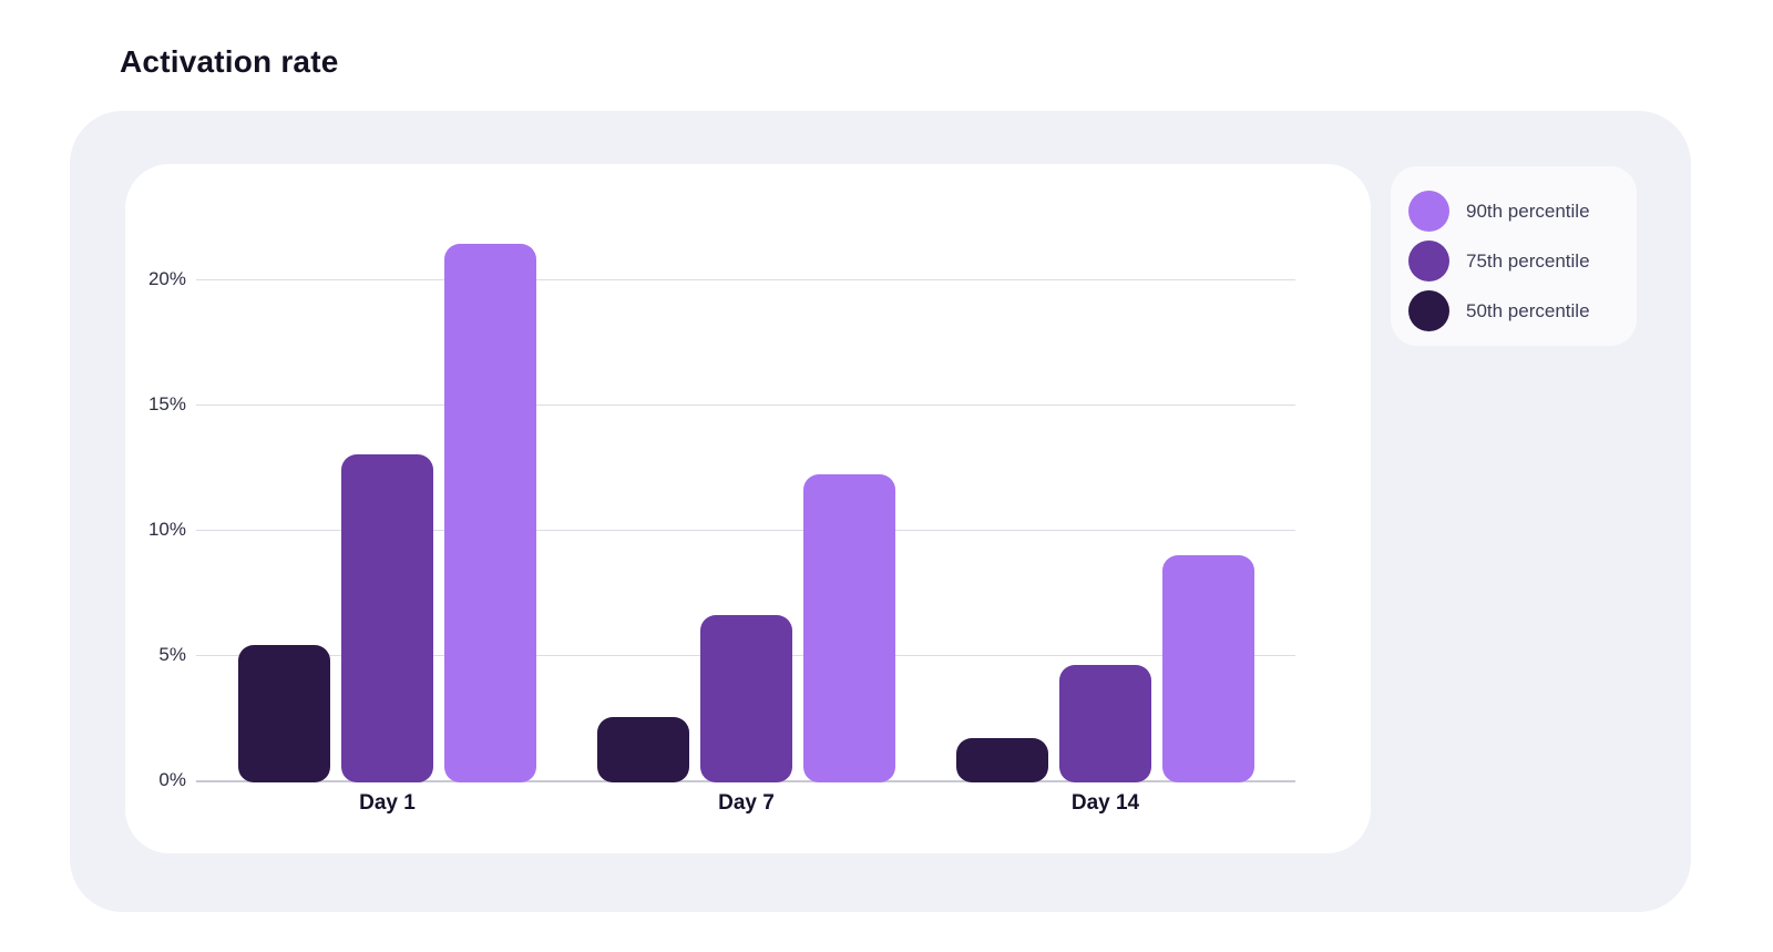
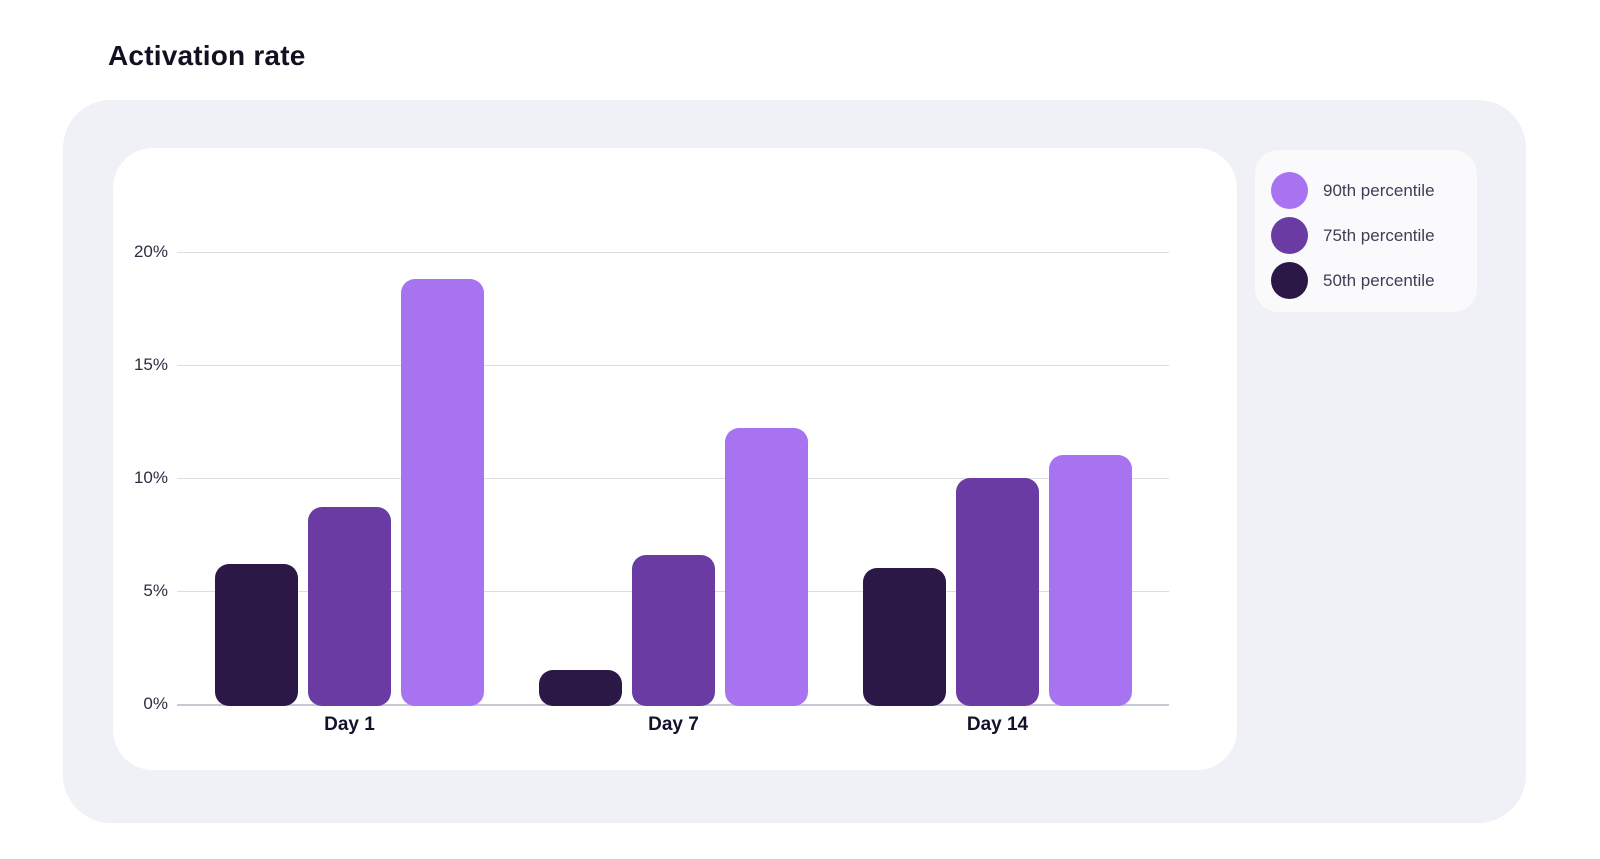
50th percentile/Day 1: 5.4% -> 6.2%
75th percentile/Day 1: 13.0% -> 8.7%
90th percentile/Day 1: 21.4% -> 18.8%
50th percentile/Day 7: 2.5% -> 1.5%
50th percentile/Day 14: 1.7% -> 6.0%
75th percentile/Day 14: 4.6% -> 10.0%
90th percentile/Day 14: 9.0% -> 11.0%
